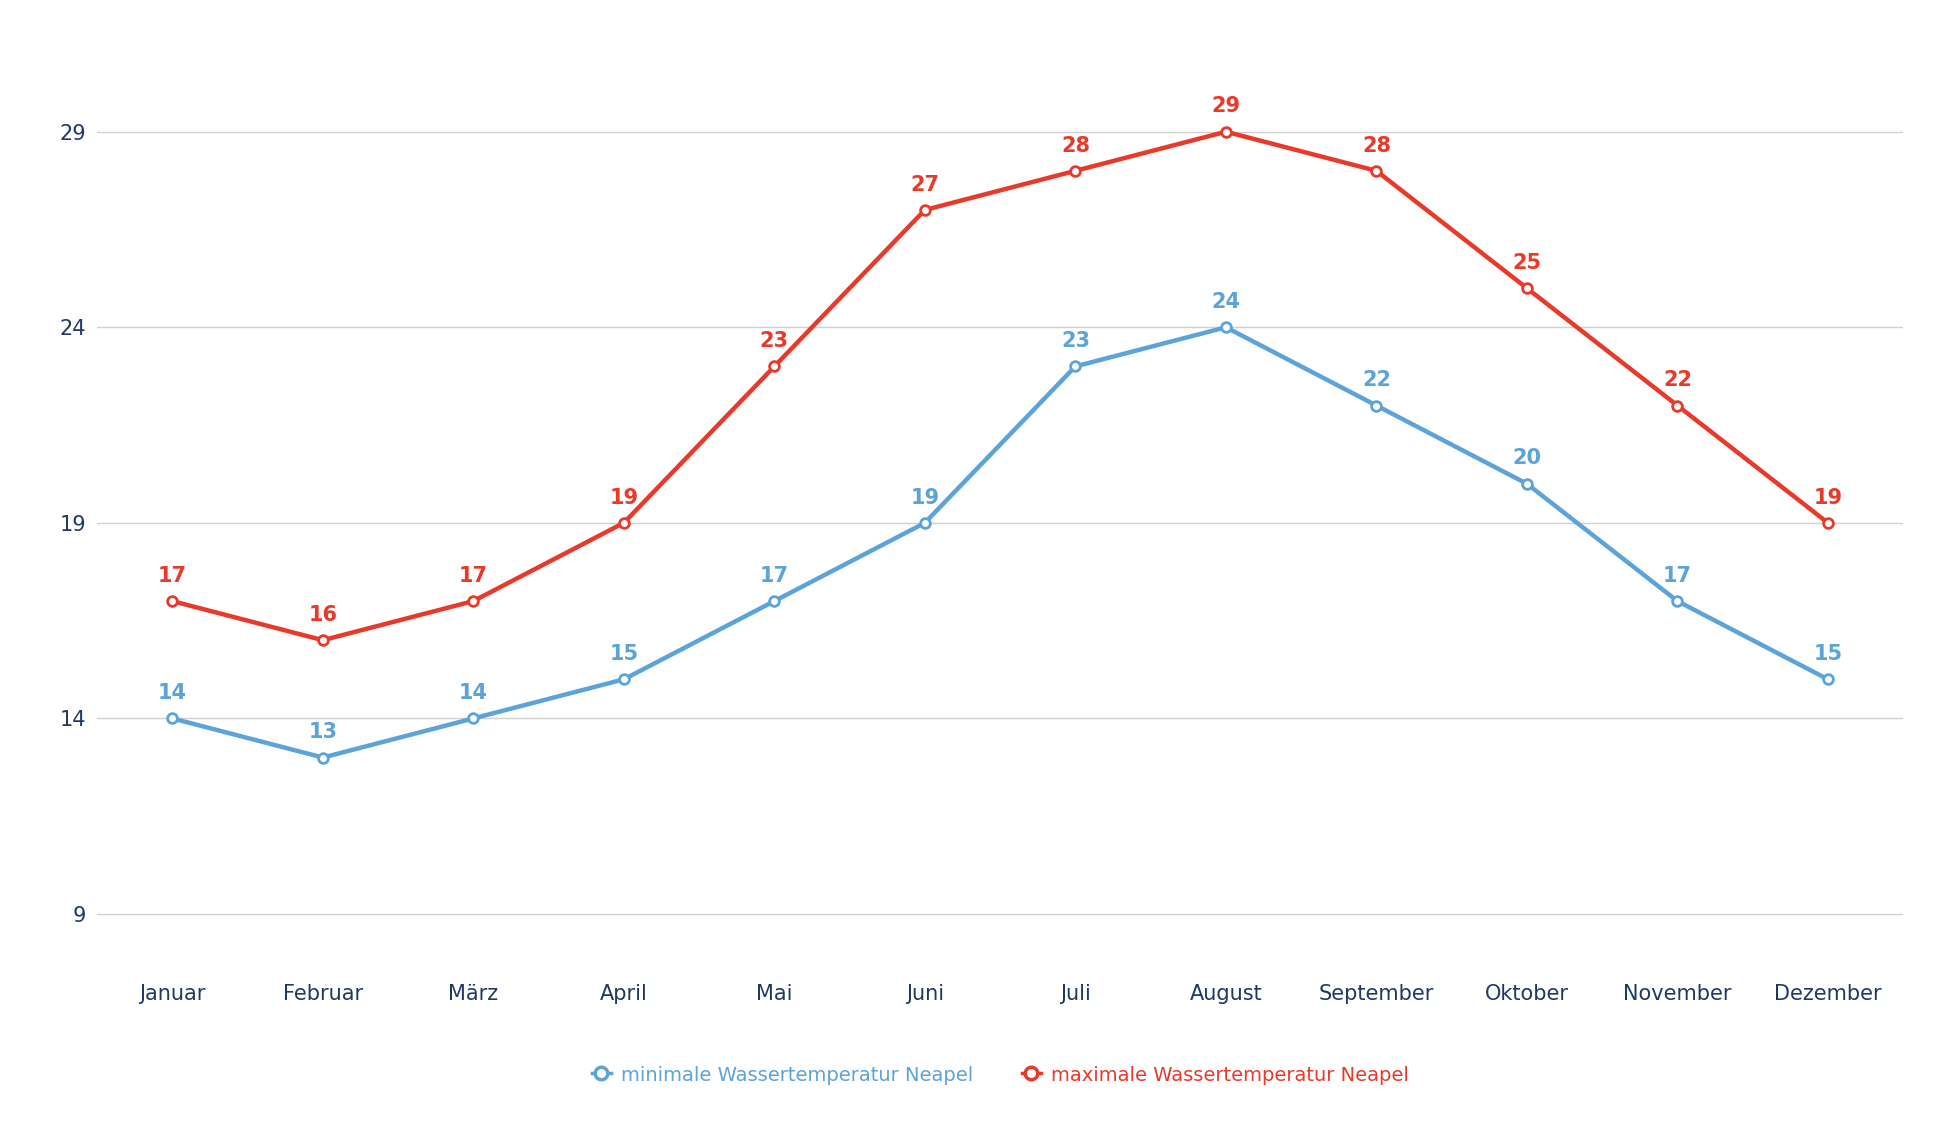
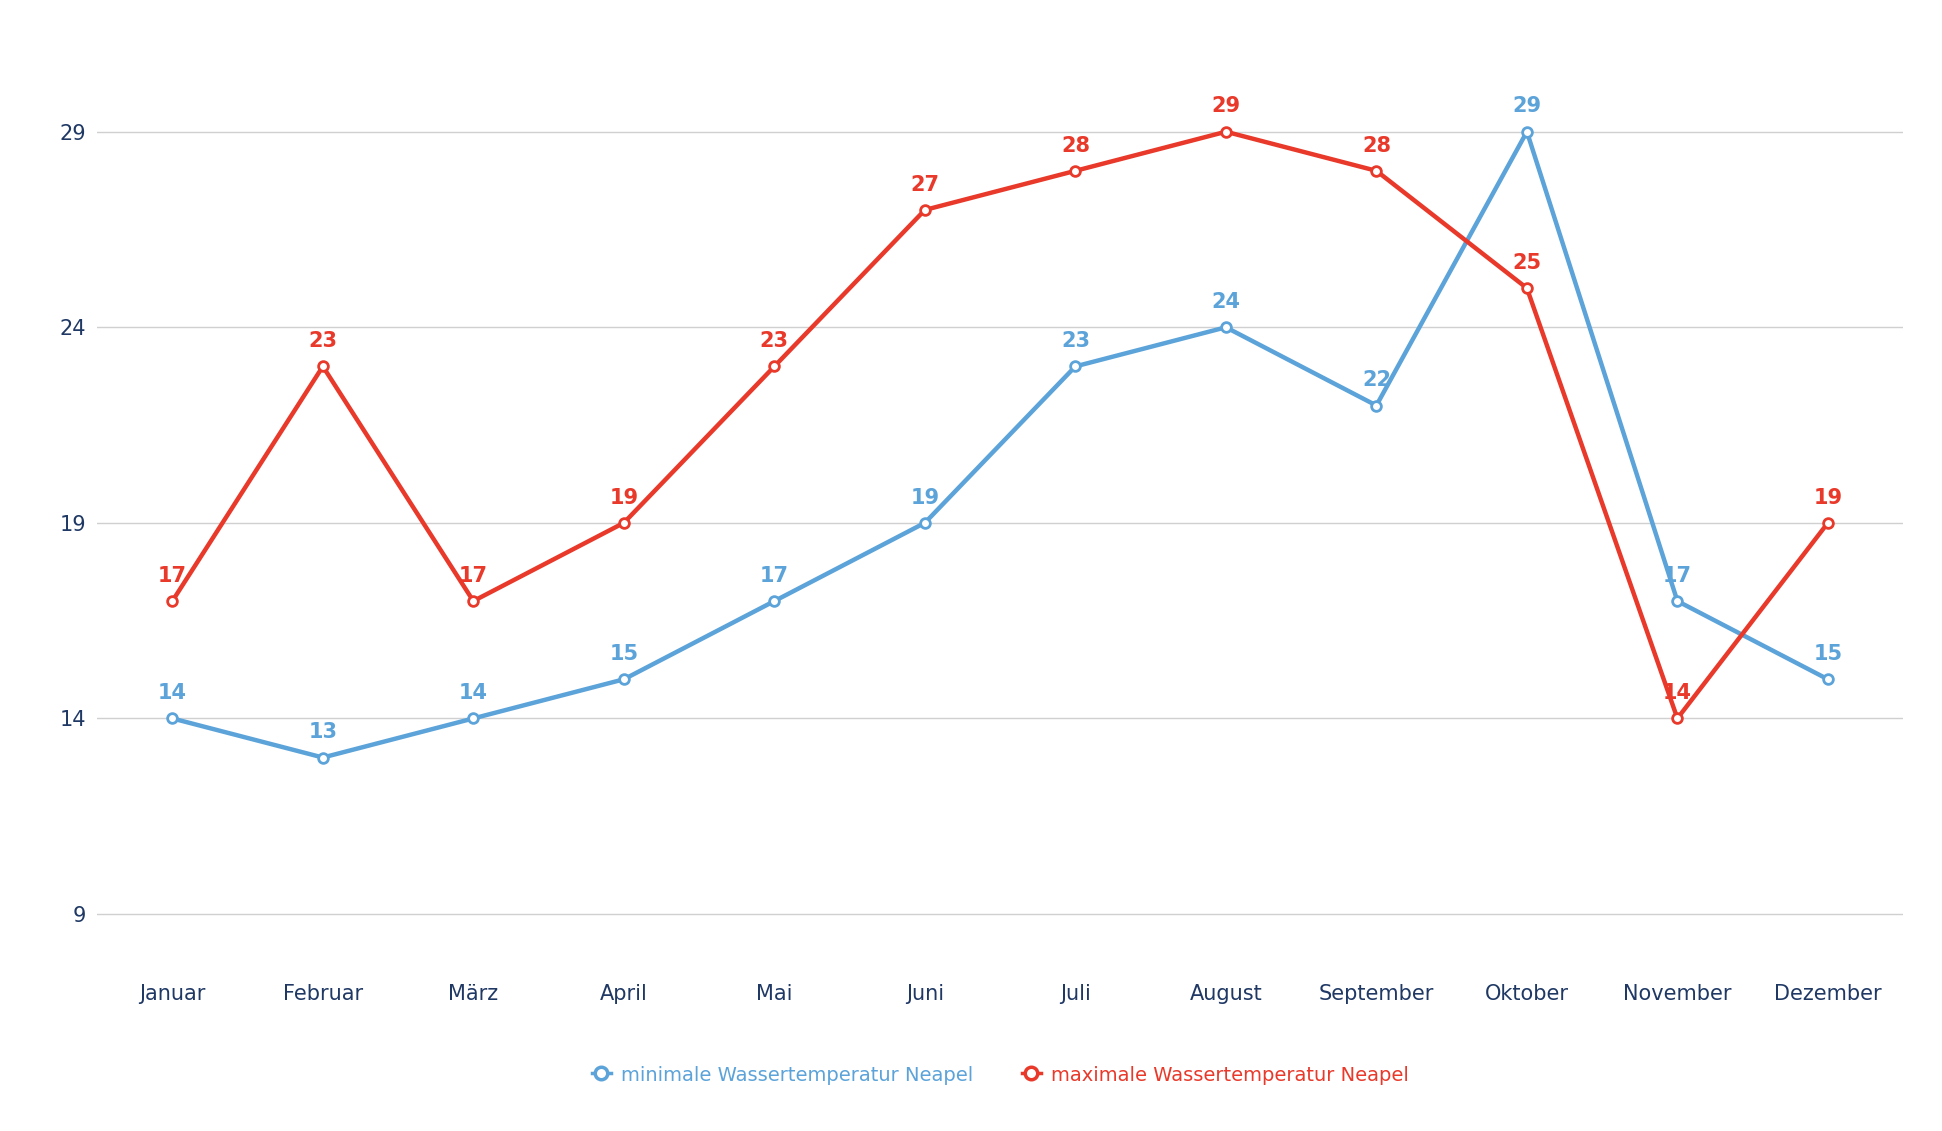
maximale Wassertemperatur Neapel/Februar: 16 -> 23
minimale Wassertemperatur Neapel/Oktober: 20 -> 29
maximale Wassertemperatur Neapel/November: 22 -> 14
